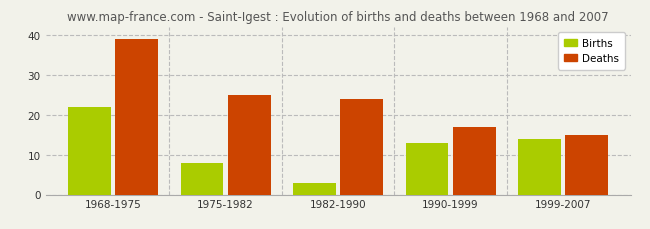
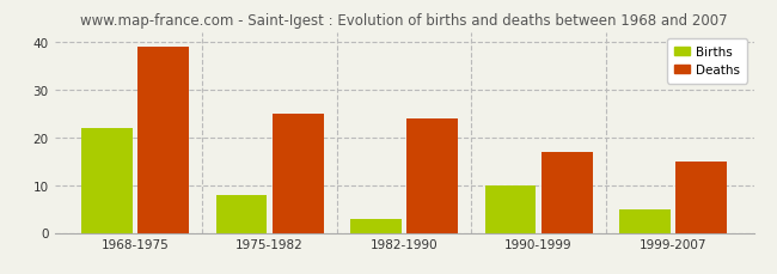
Births/1990-1999: 13 -> 10
Births/1999-2007: 14 -> 5
